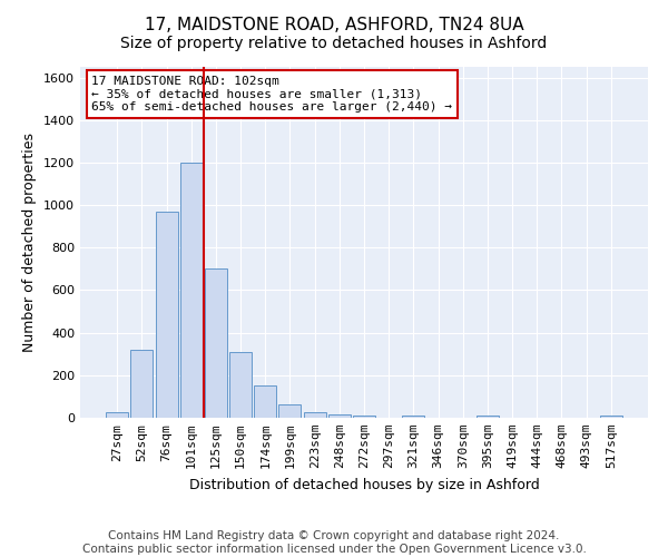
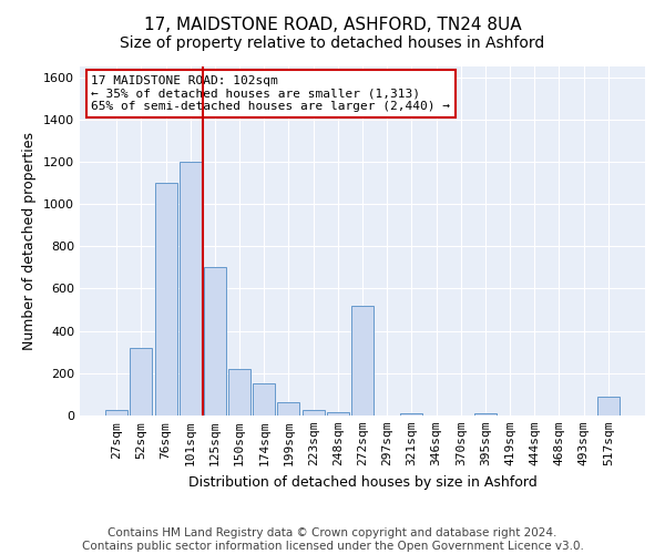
76sqm: 970 -> 1100
150sqm: 310 -> 220
272sqm: 10 -> 520
517sqm: 10 -> 90
